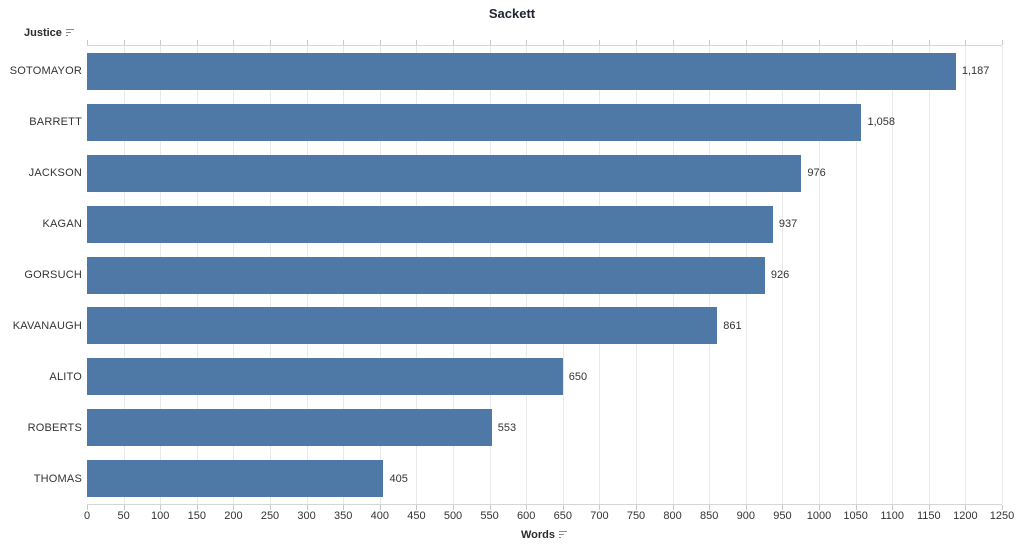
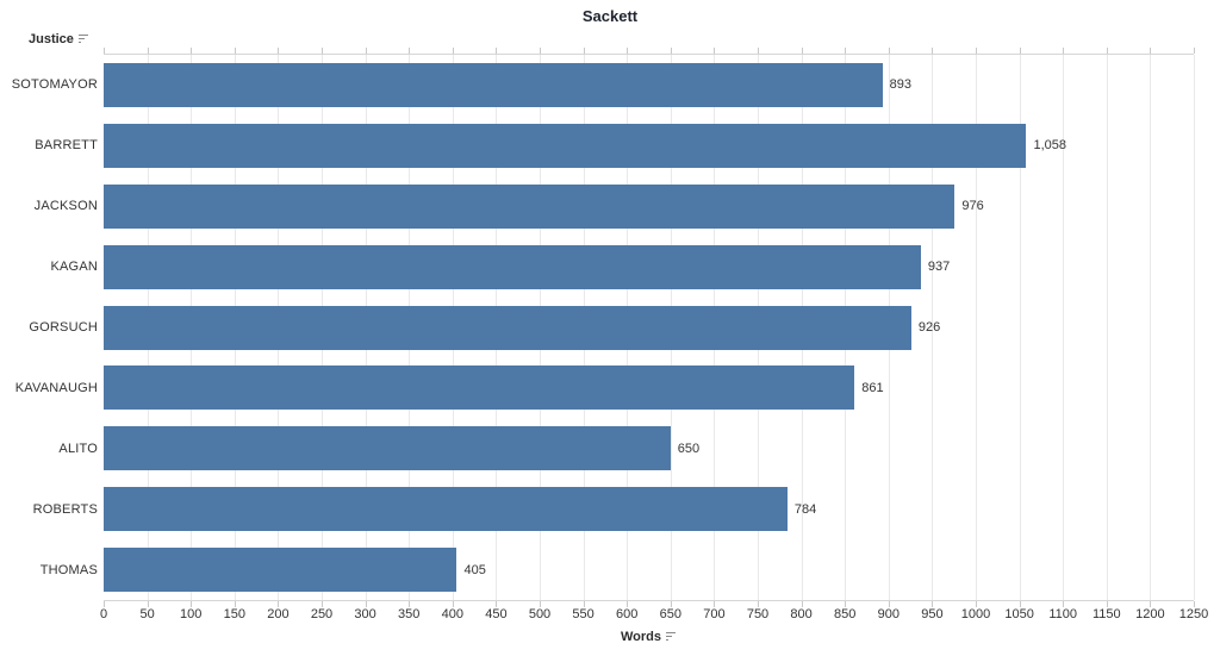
SOTOMAYOR: 1,187 -> 893
ROBERTS: 553 -> 784
